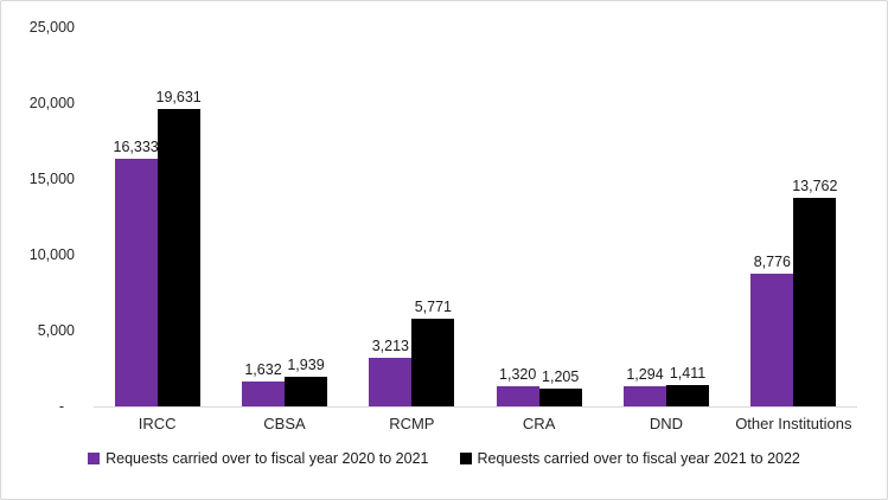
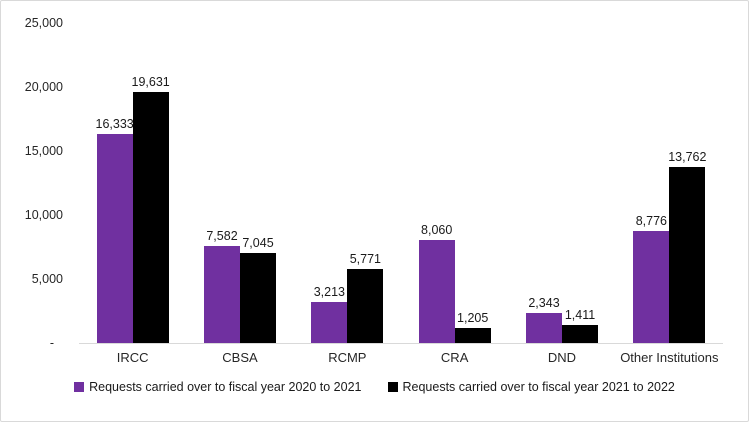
Requests carried over to fiscal year 2020 to 2021/CBSA: 1,632 -> 7,582
Requests carried over to fiscal year 2021 to 2022/CBSA: 1,939 -> 7,045
Requests carried over to fiscal year 2020 to 2021/CRA: 1,320 -> 8,060
Requests carried over to fiscal year 2020 to 2021/DND: 1,294 -> 2,343
